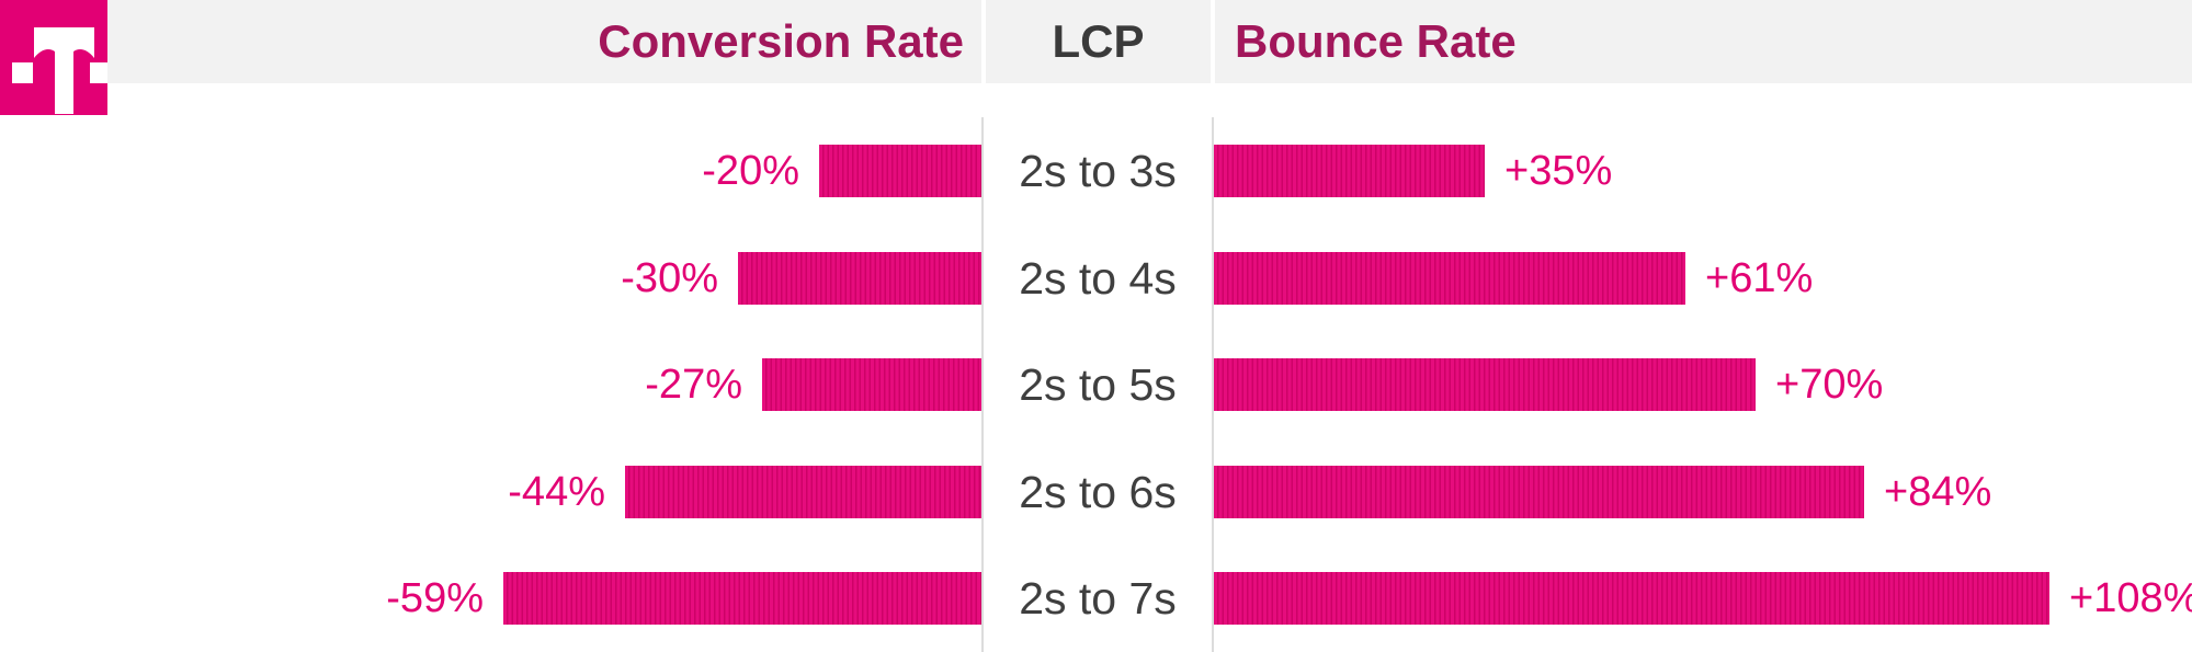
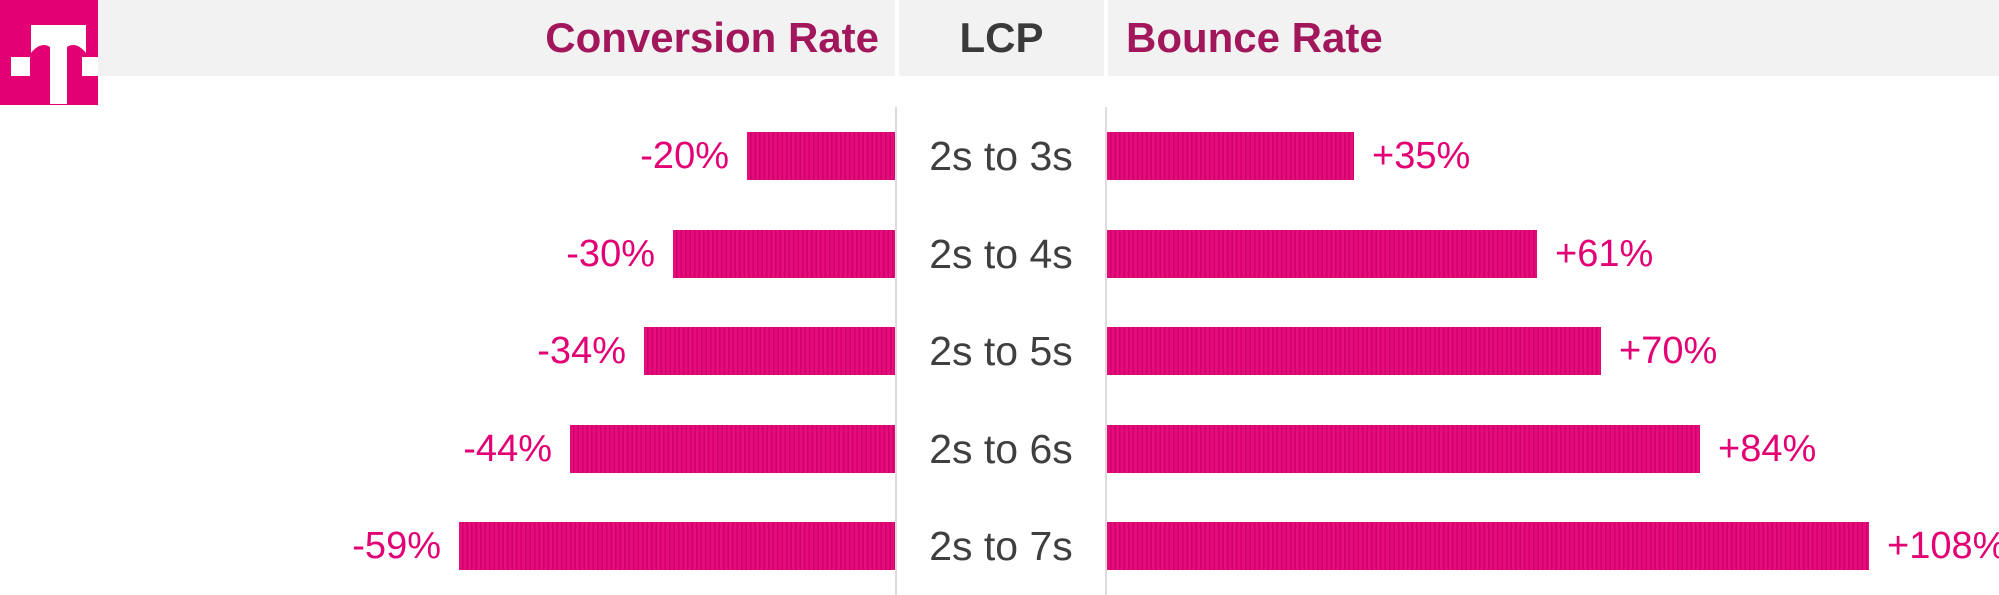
Conversion Rate/2s to 5s: -27% -> -34%
